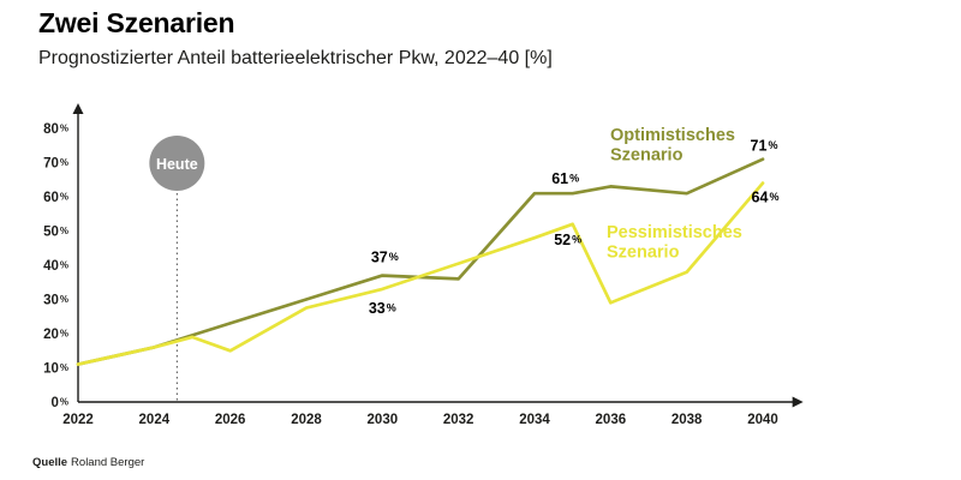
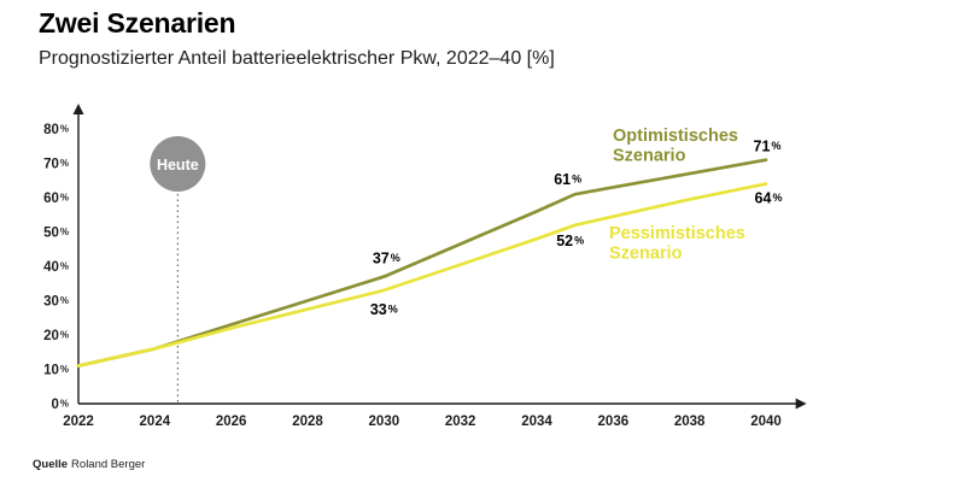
Pessimistisches Szenario/2026: 15 -> 22
Optimistisches Szenario/2032: 36 -> 46
Optimistisches Szenario/2034: 61 -> 56
Pessimistisches Szenario/2036: 29 -> 54
Optimistisches Szenario/2038: 61 -> 67
Pessimistisches Szenario/2038: 38 -> 60
